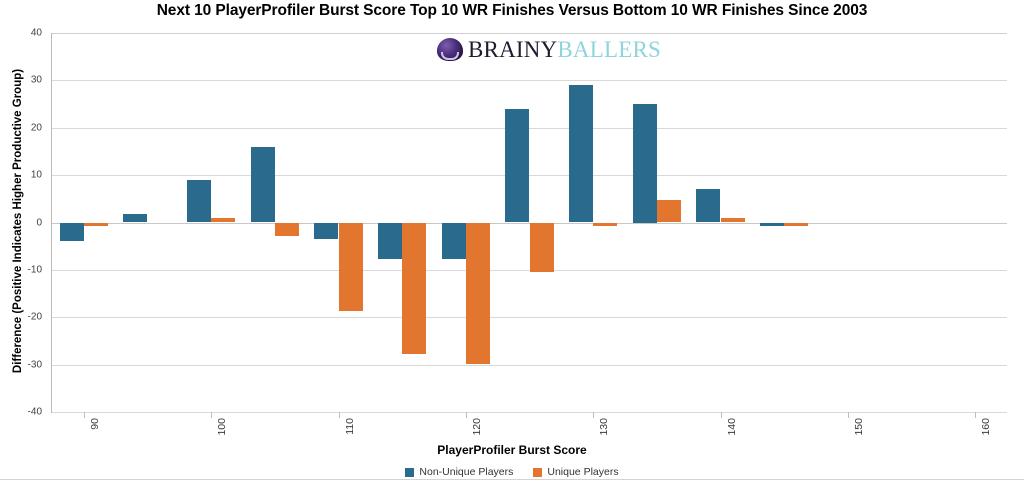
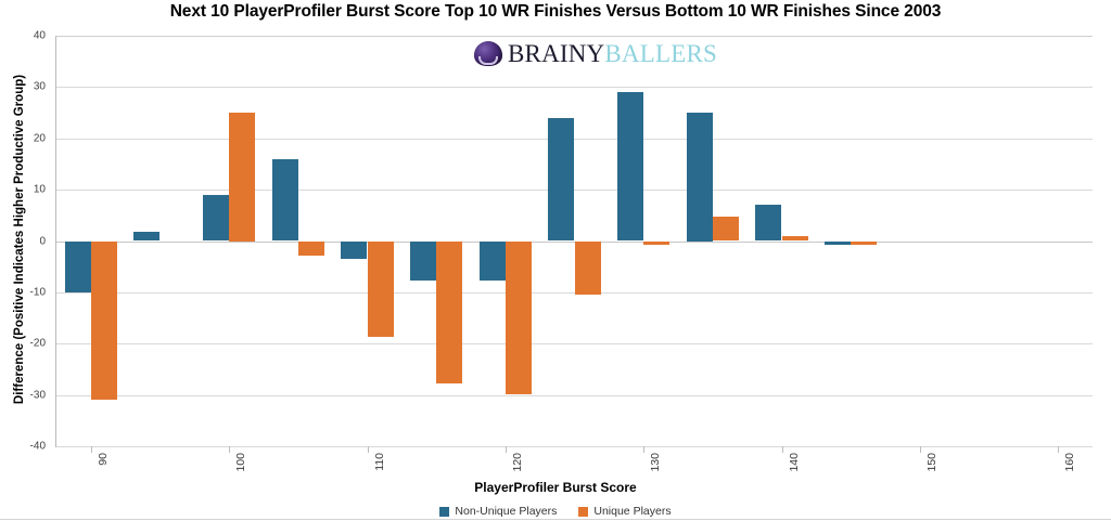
Non-Unique Players/90: -4 -> -10
Unique Players/90: -1 -> -31
Unique Players/100: 1 -> 25
